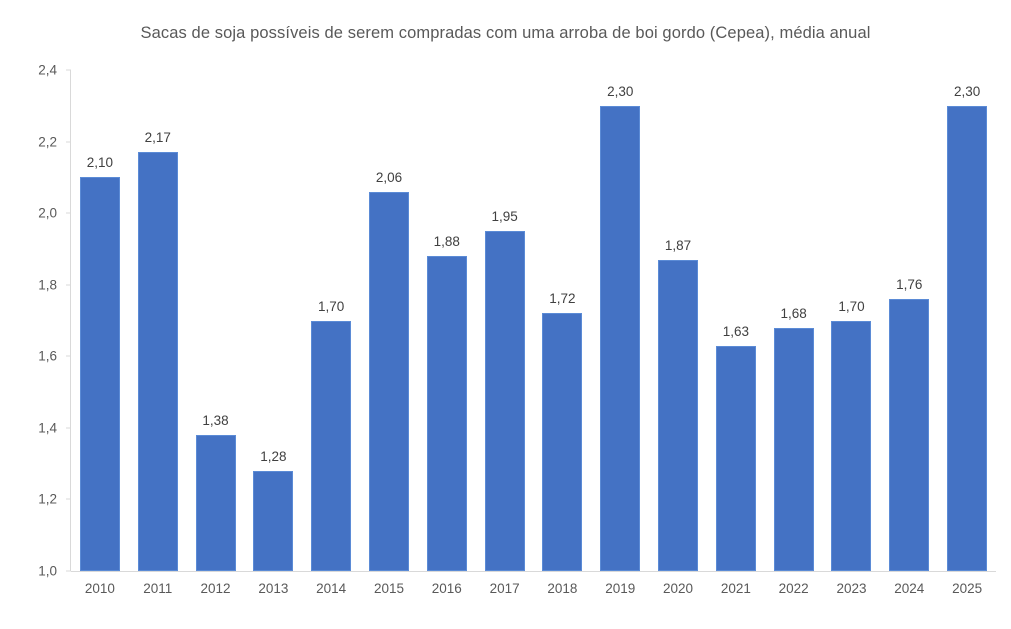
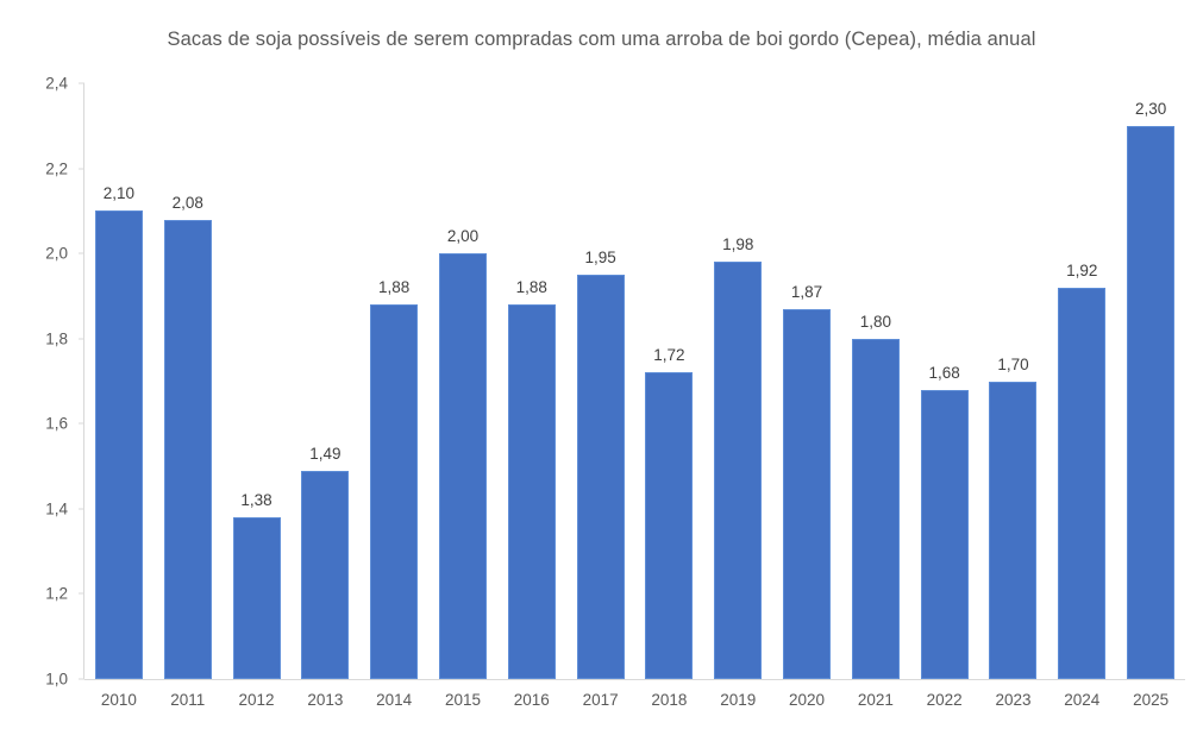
2011: 2,17 -> 2,08
2013: 1,28 -> 1,49
2014: 1,70 -> 1,88
2015: 2,06 -> 2,00
2019: 2,30 -> 1,98
2021: 1,63 -> 1,80
2024: 1,76 -> 1,92
